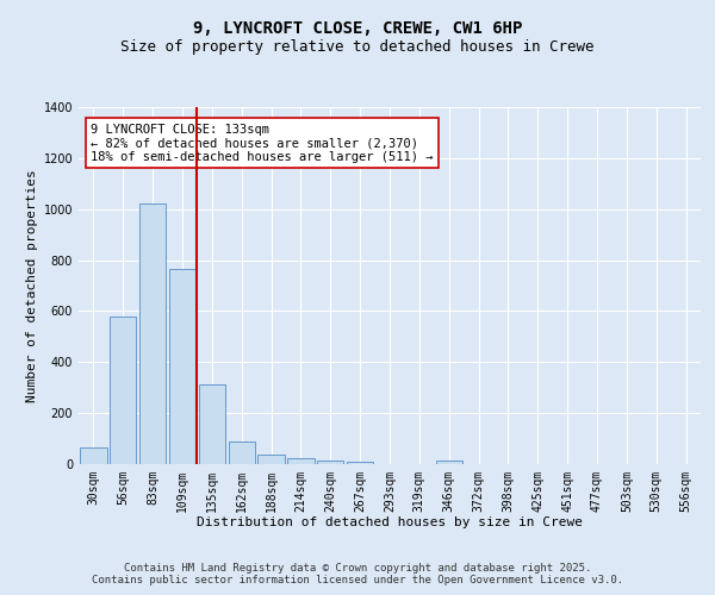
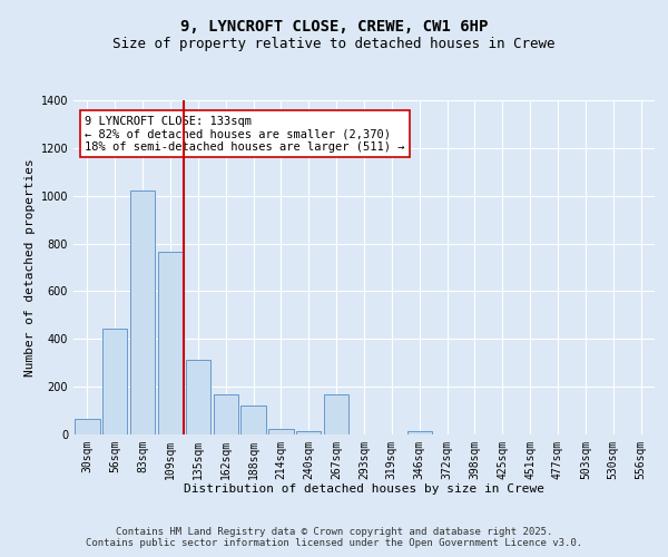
56sqm: 580 -> 445
162sqm: 90 -> 170
188sqm: 38 -> 120
267sqm: 10 -> 170
